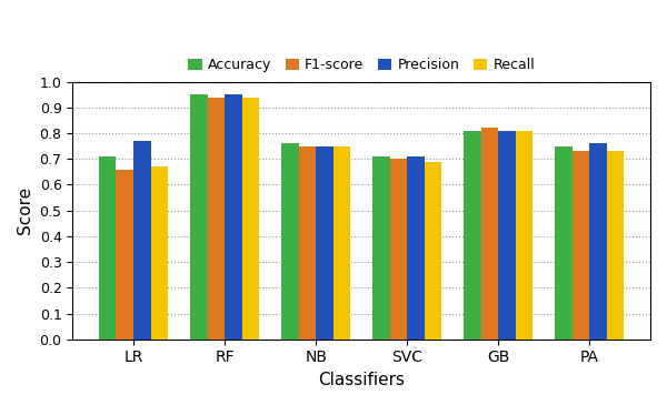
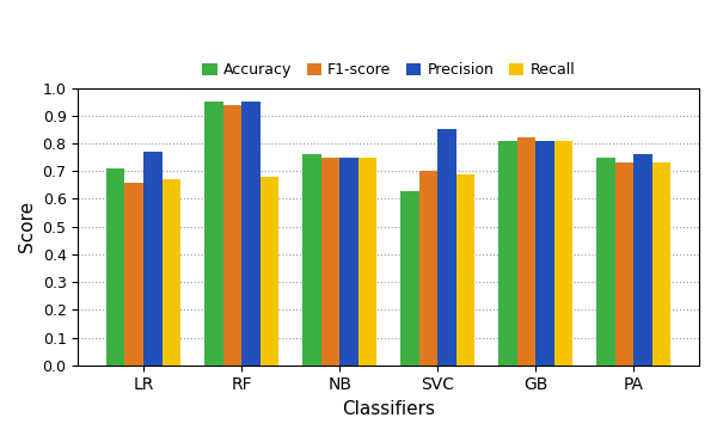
Recall/RF: 0.94 -> 0.68
Accuracy/SVC: 0.71 -> 0.63
Precision/SVC: 0.71 -> 0.85
